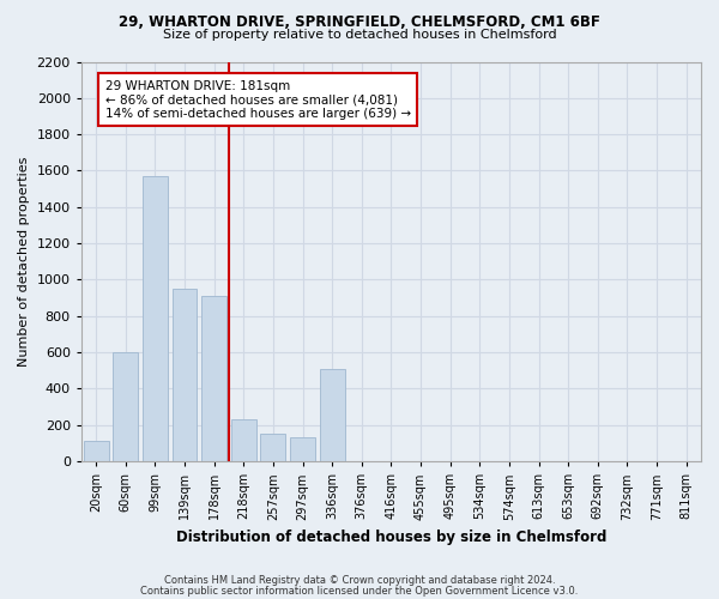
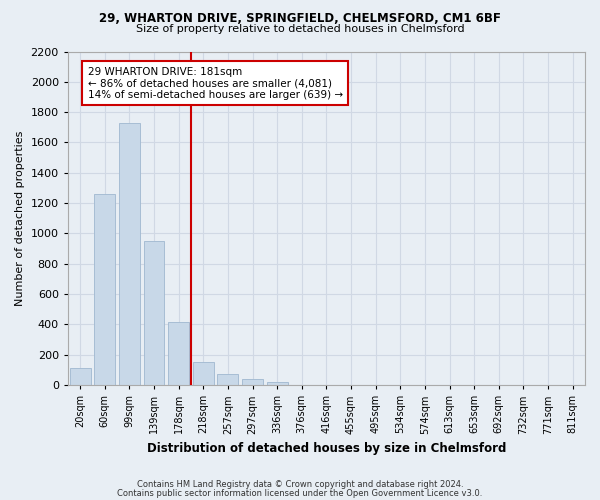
60sqm: 600 -> 1260
99sqm: 1570 -> 1730
178sqm: 910 -> 420
218sqm: 230 -> 150
257sqm: 150 -> 80
297sqm: 130 -> 40
336sqm: 510 -> 20
